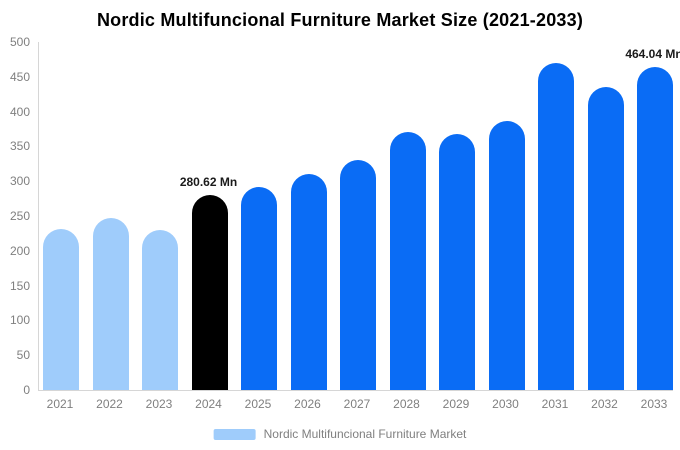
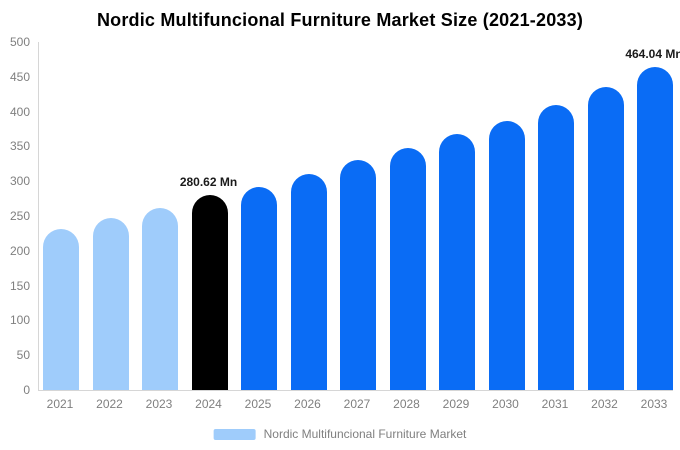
2023: 230 -> 260
2028: 370 -> 350
2031: 470 -> 410
